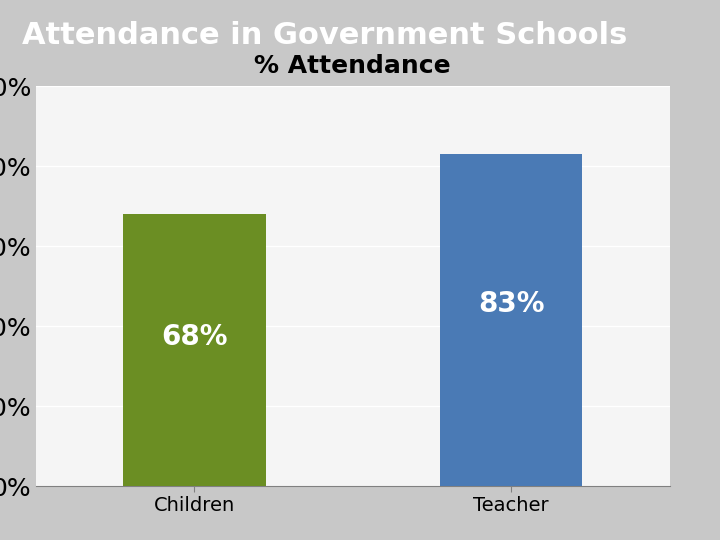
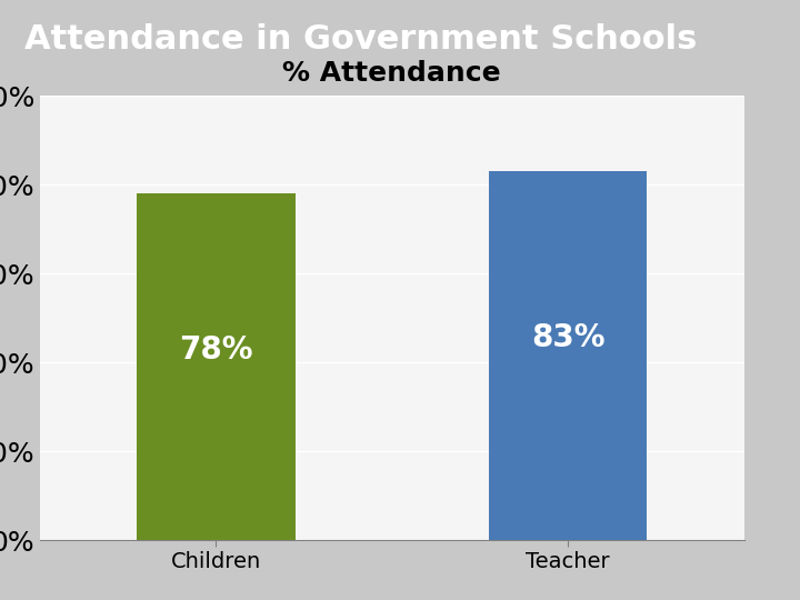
Children: 68% -> 78%
